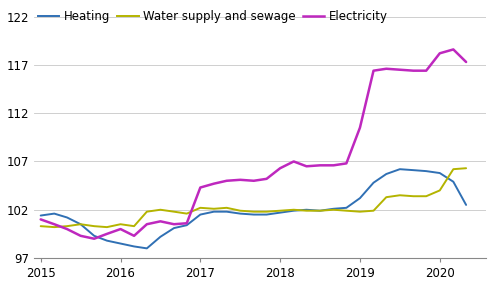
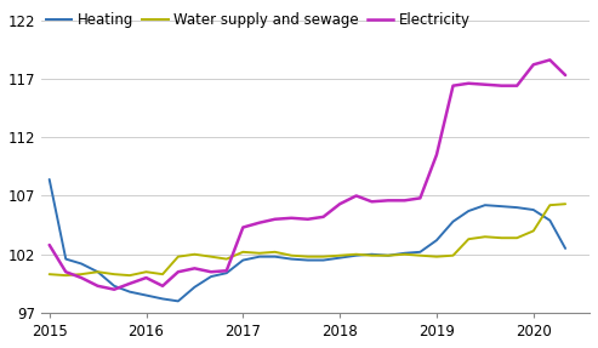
Heating/2015: 101.4 -> 108.4
Electricity/2015: 101.0 -> 102.8
